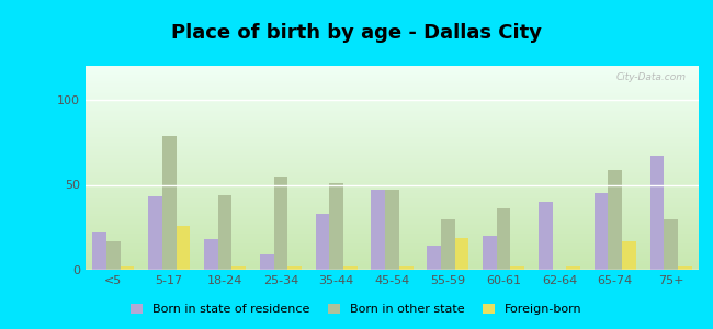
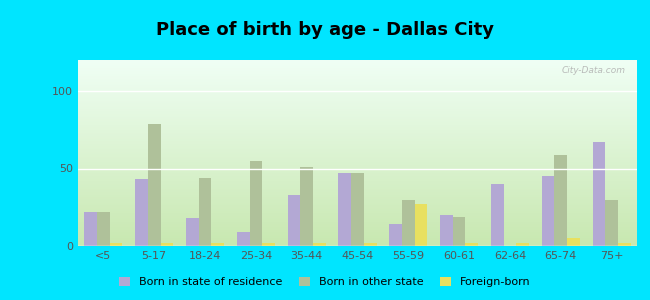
Born in other state/<5: 17 -> 22
Foreign-born/5-17: 26 -> 2
Foreign-born/55-59: 19 -> 27
Born in other state/60-61: 36 -> 19
Foreign-born/65-74: 17 -> 5
